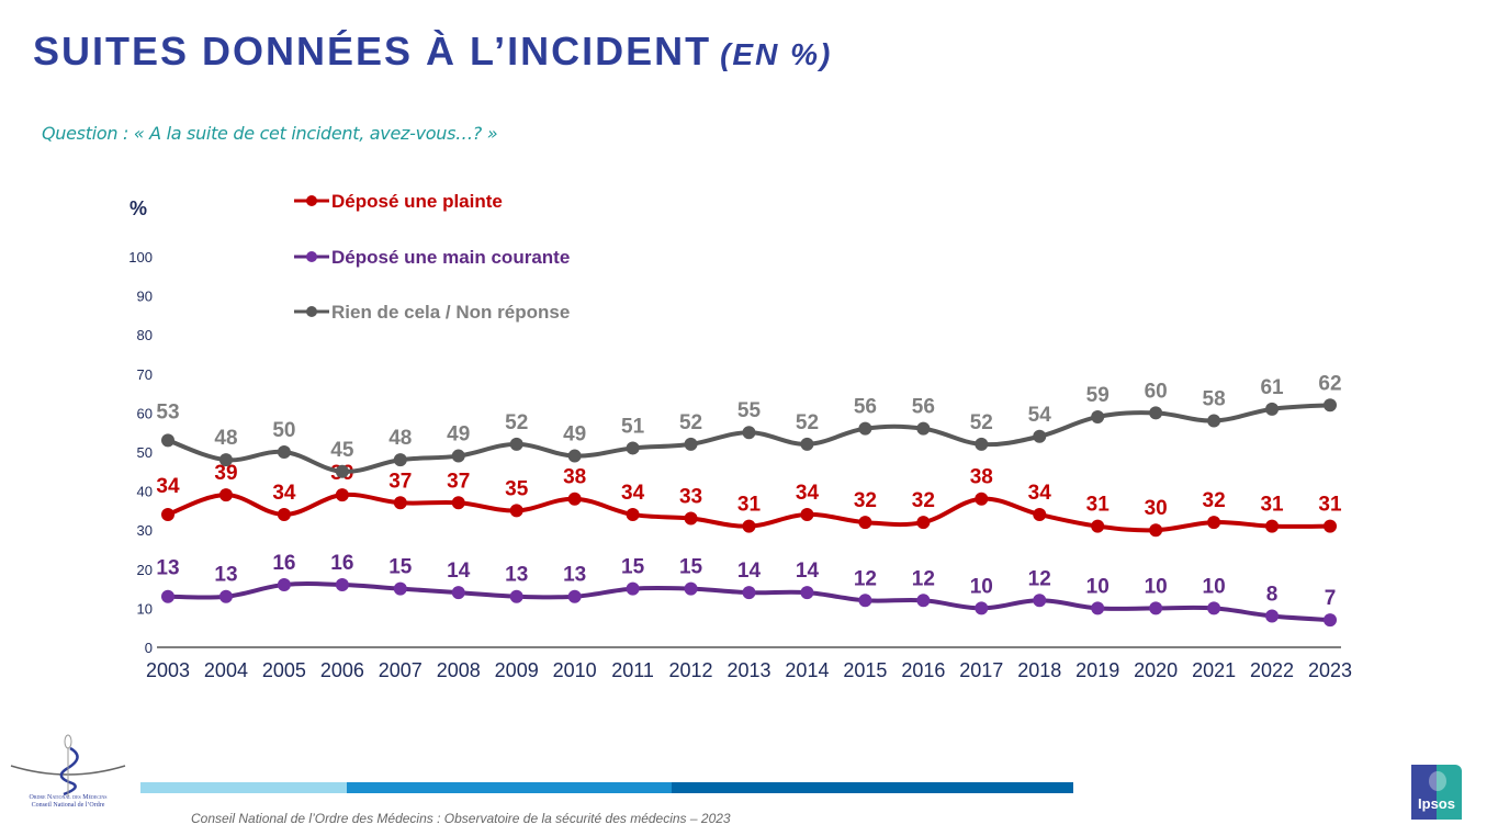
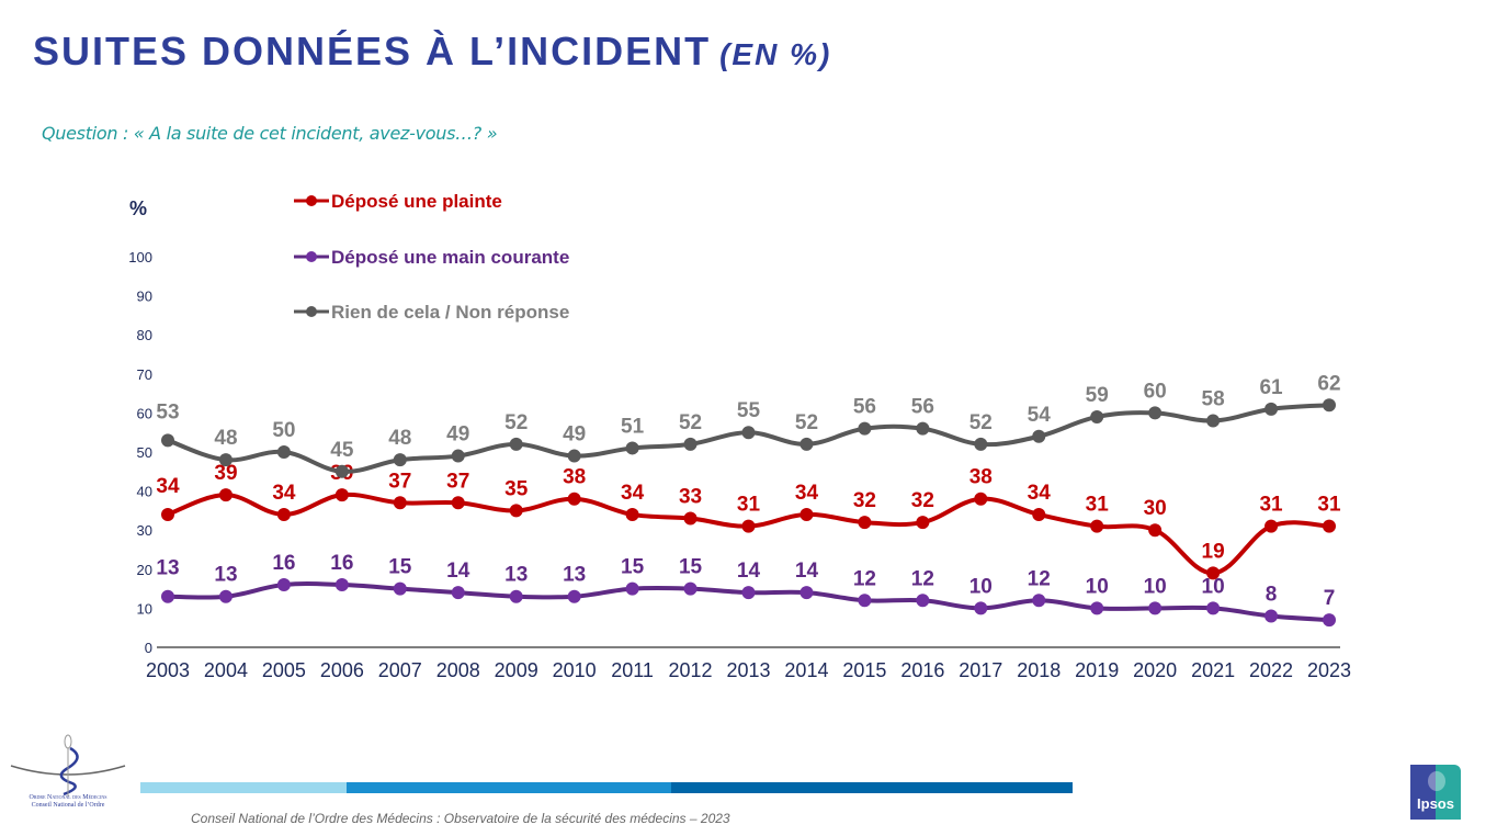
Déposé une plainte/2021: 32 -> 19
